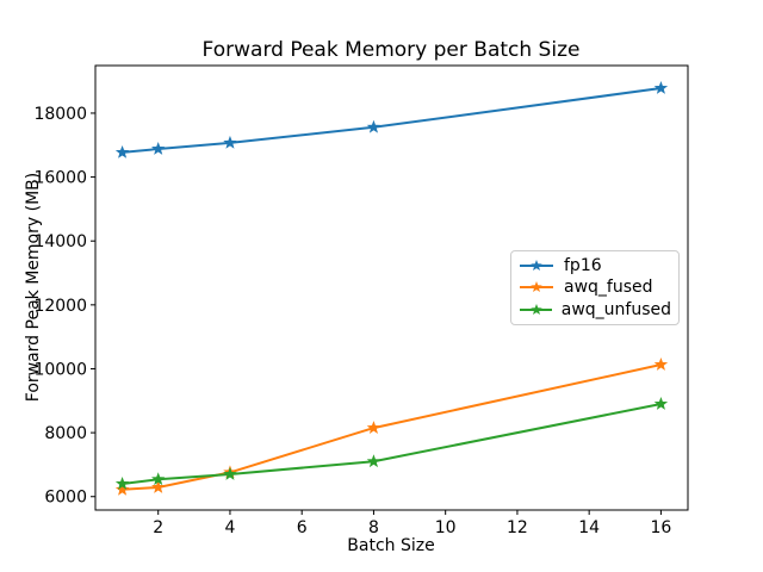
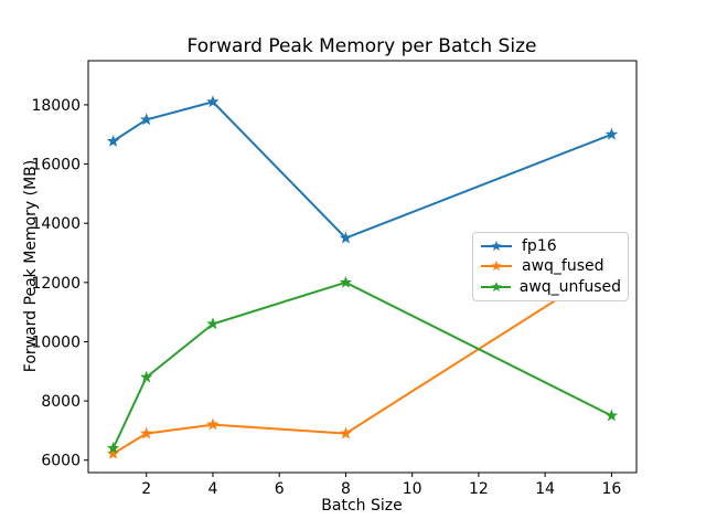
fp16/2: 16900 -> 17500
awq_fused/2: 6300 -> 6900
awq_unfused/2: 6500 -> 8800
fp16/4: 17100 -> 18100
awq_fused/4: 6800 -> 7200
awq_unfused/4: 6700 -> 10600
fp16/8: 17600 -> 13500
awq_fused/8: 8200 -> 6900
awq_unfused/8: 7100 -> 12000
fp16/16: 18800 -> 17000
awq_fused/16: 10100 -> 12600
awq_unfused/16: 8900 -> 7500
